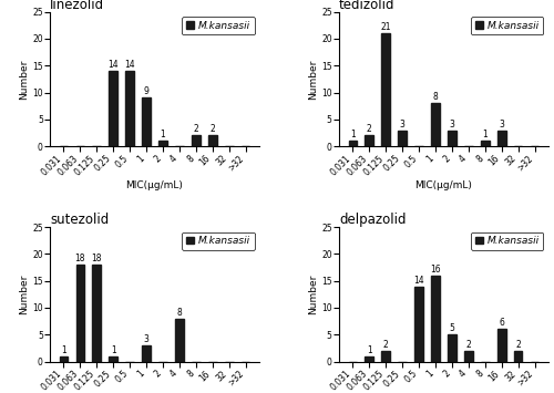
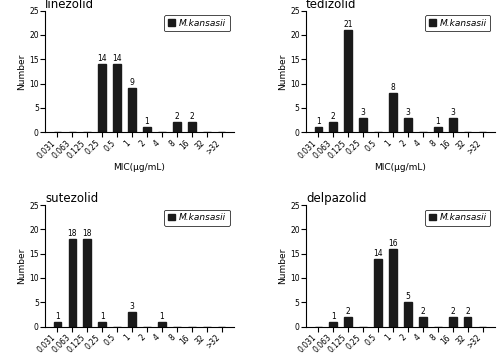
sutezolid/4: 8 -> 1
delpazolid/16: 6 -> 2
